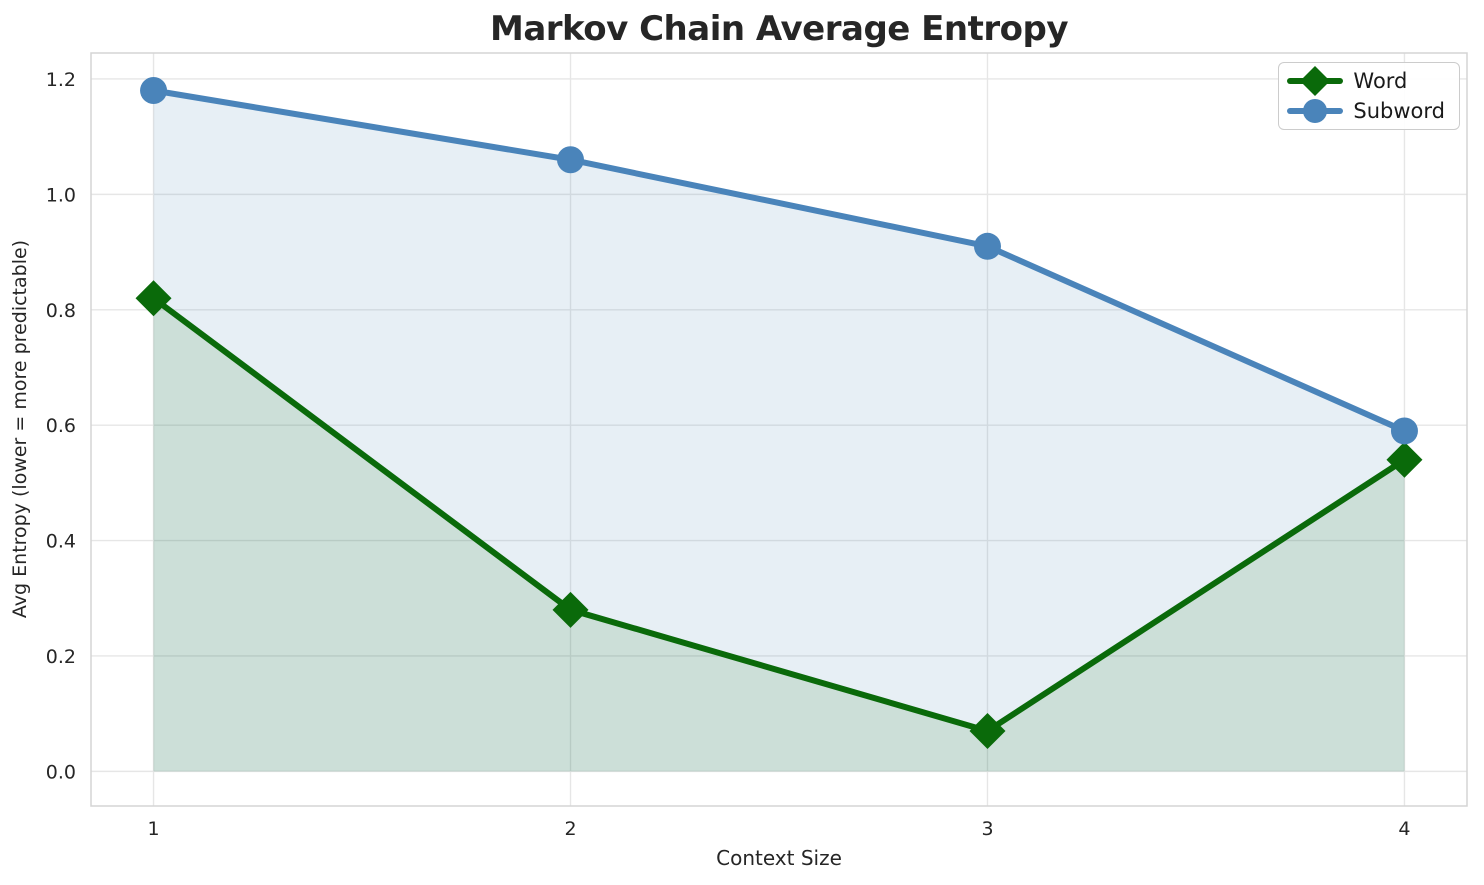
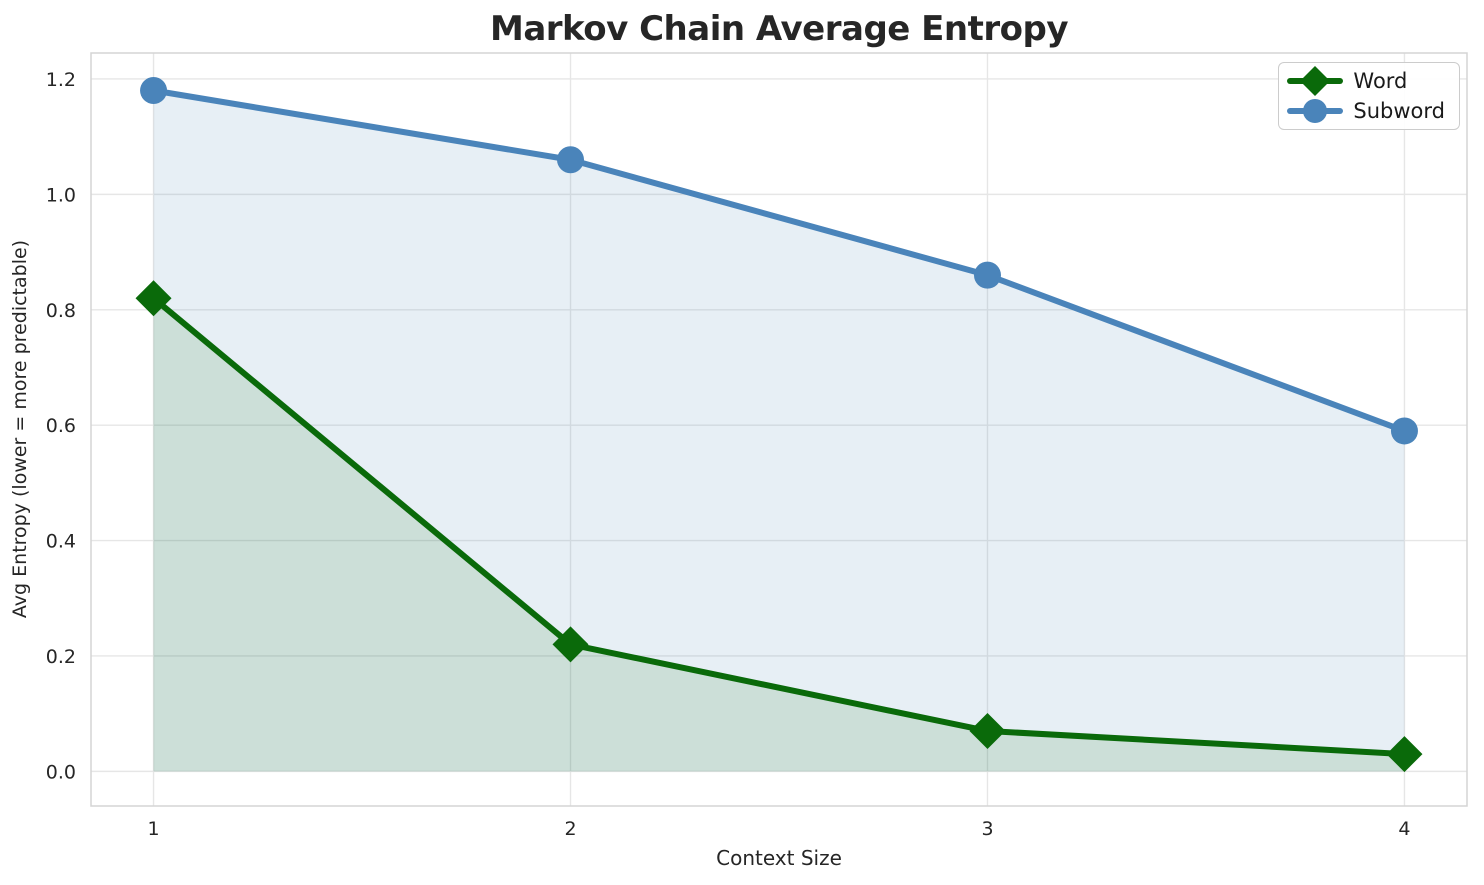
Word/2: 0.28 -> 0.22
Subword/3: 0.91 -> 0.86
Word/4: 0.54 -> 0.03
